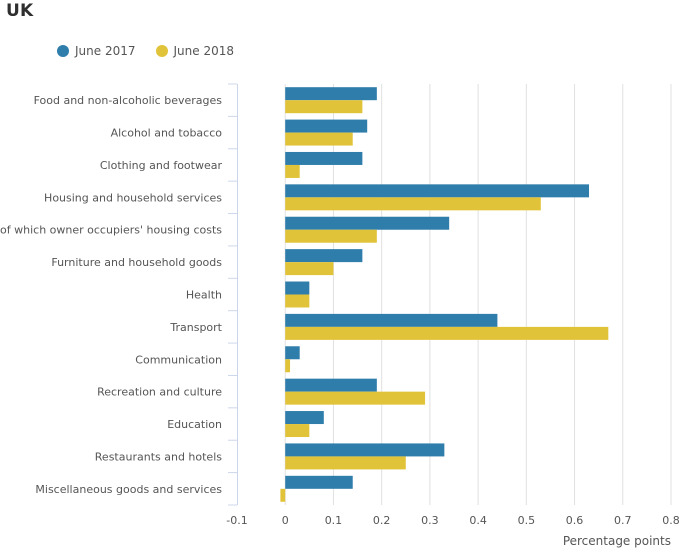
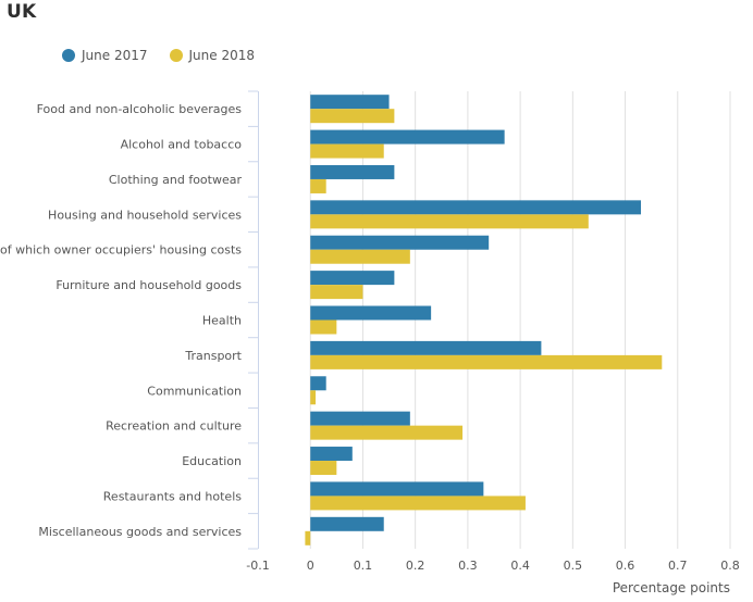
June 2017/Food and non-alcoholic beverages: 0.19 -> 0.15
June 2017/Alcohol and tobacco: 0.17 -> 0.37
June 2017/Health: 0.05 -> 0.23
June 2018/Restaurants and hotels: 0.25 -> 0.41
